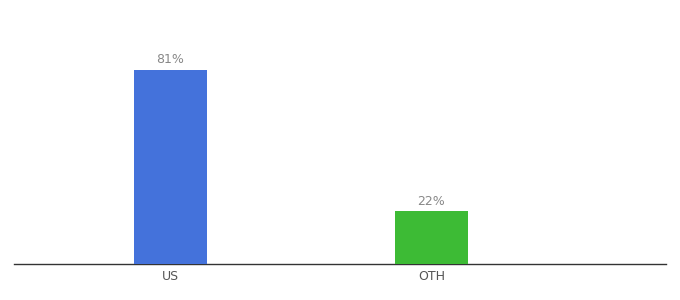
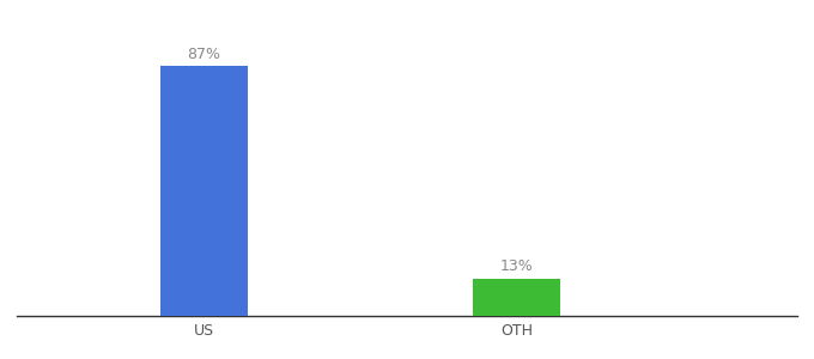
US: 81% -> 87%
OTH: 22% -> 13%
